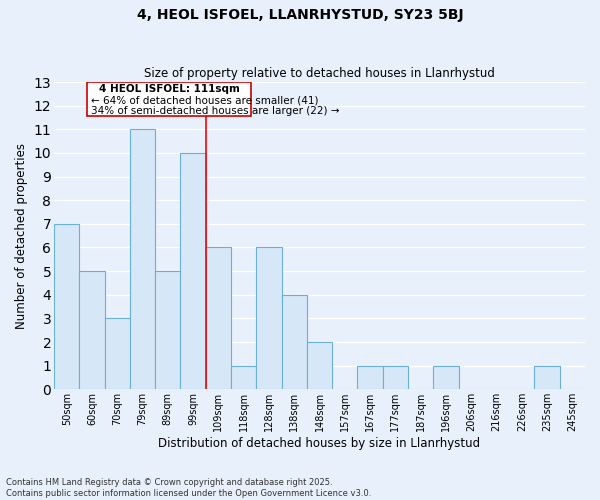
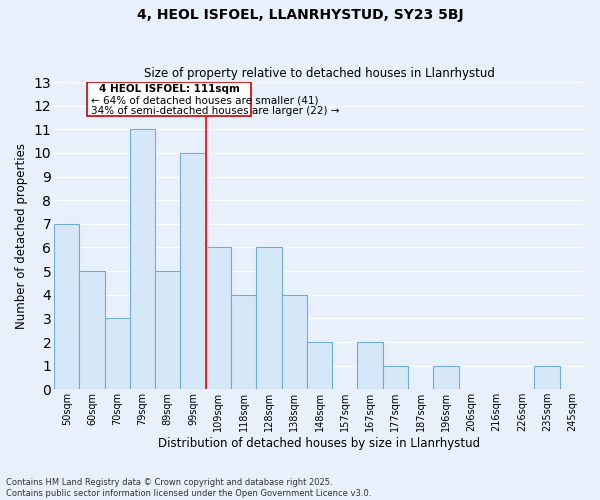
118sqm: 1 -> 4
167sqm: 1 -> 2
